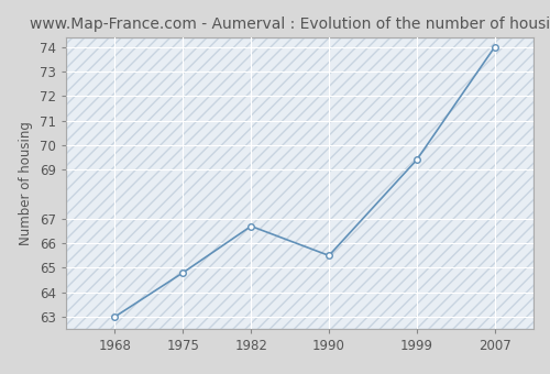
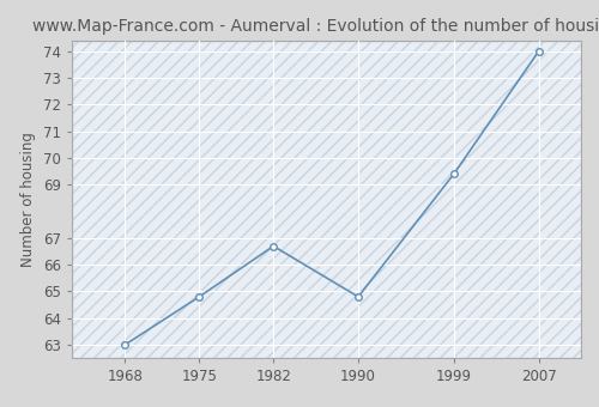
1990: 65.5 -> 64.8
